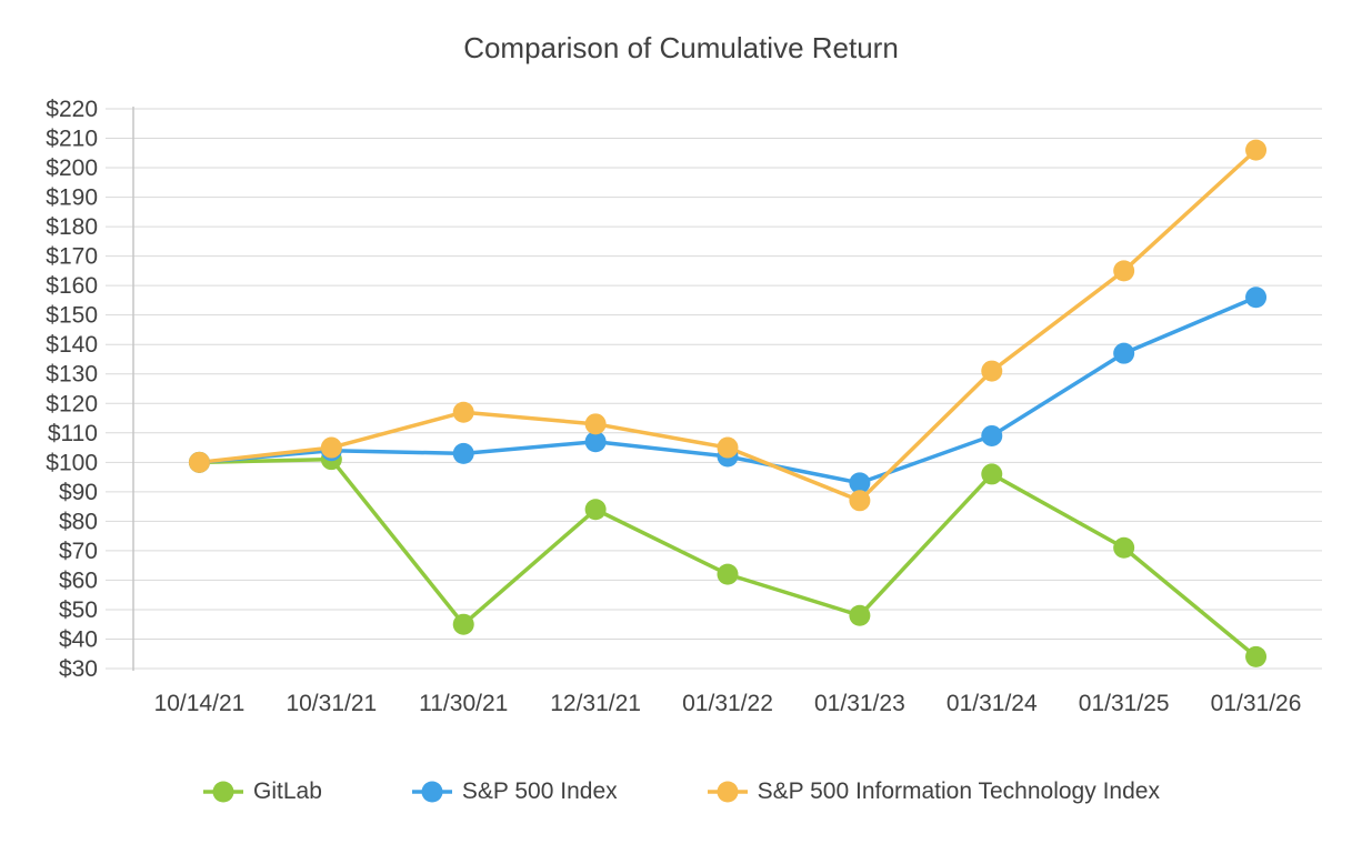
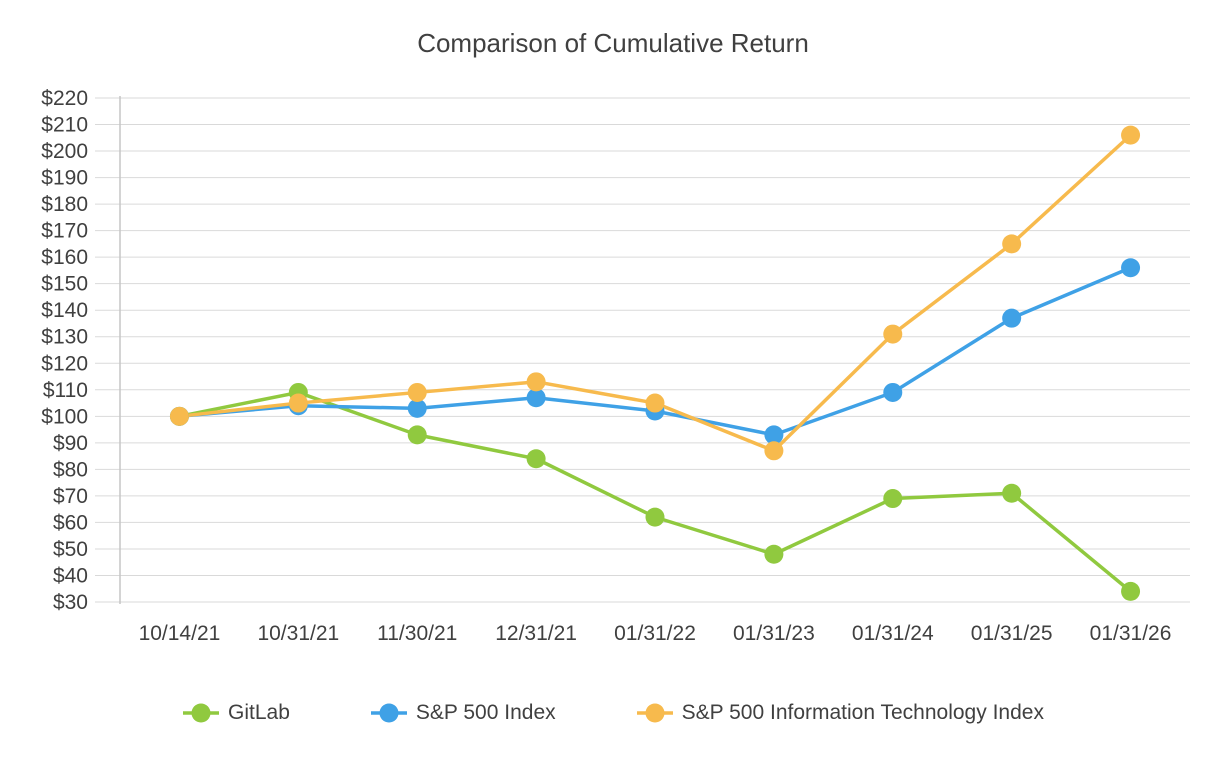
GitLab/10/31/21: $101 -> $109
GitLab/11/30/21: $45 -> $93
S&P 500 Information Technology Index/11/30/21: $117 -> $109
GitLab/01/31/24: $96 -> $69
